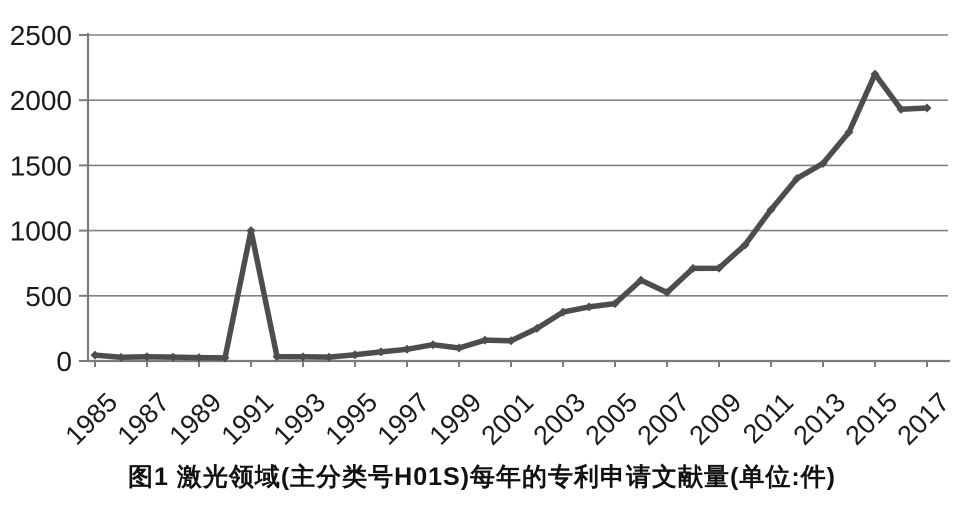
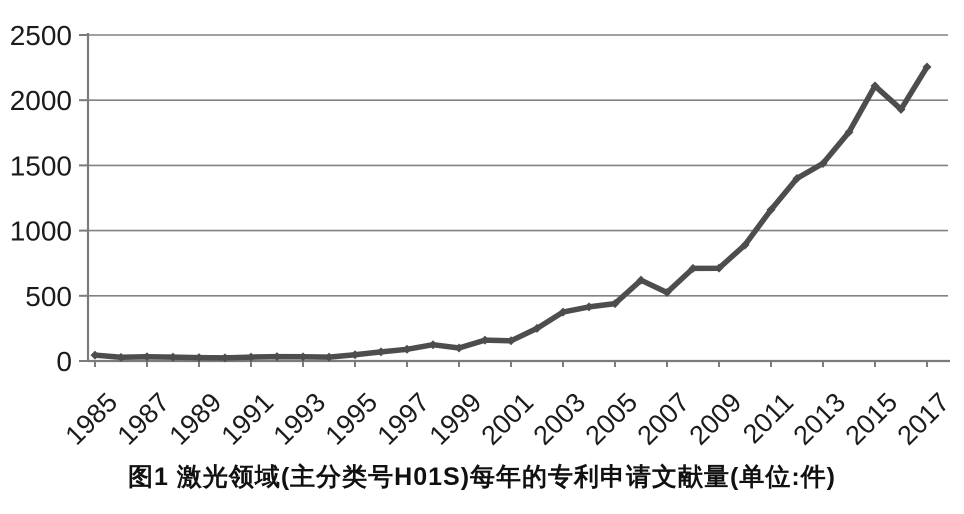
1991: 1000 -> 30
2015: 2200 -> 2110
2017: 1940 -> 2260
